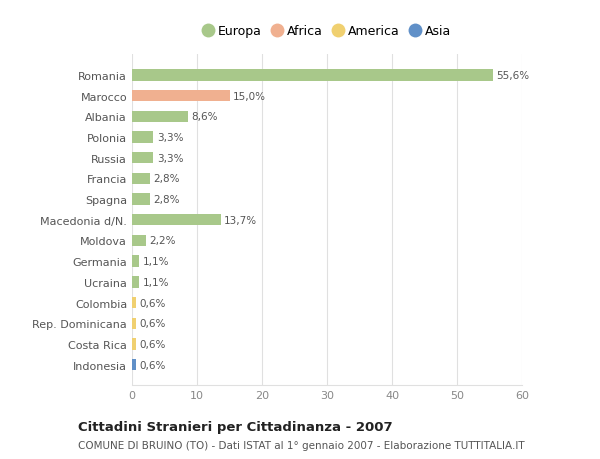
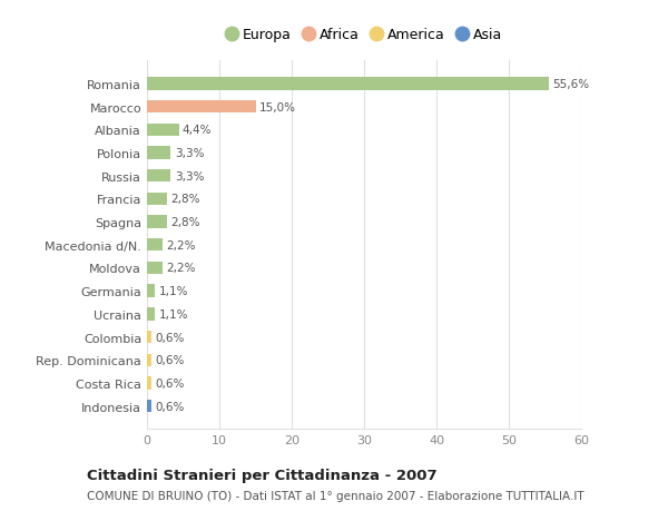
Albania: 8,6% -> 4,4%
Macedonia d/N.: 13,7% -> 2,2%
